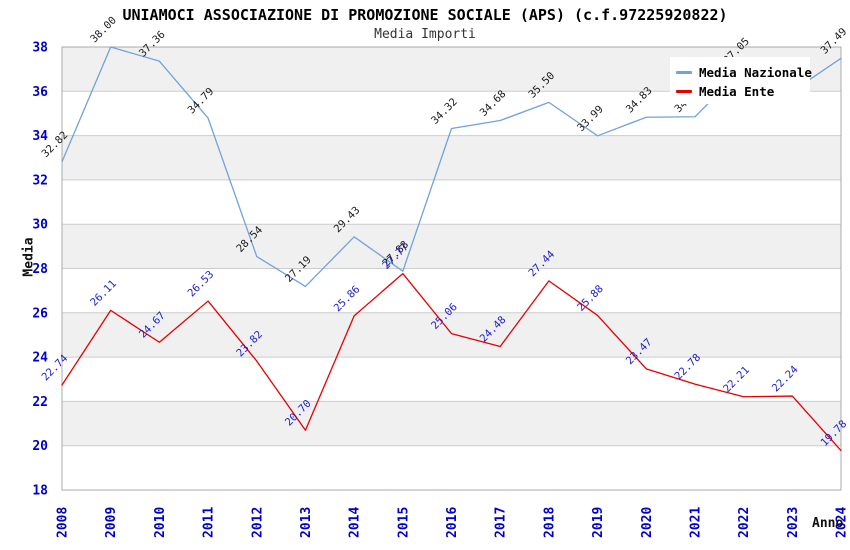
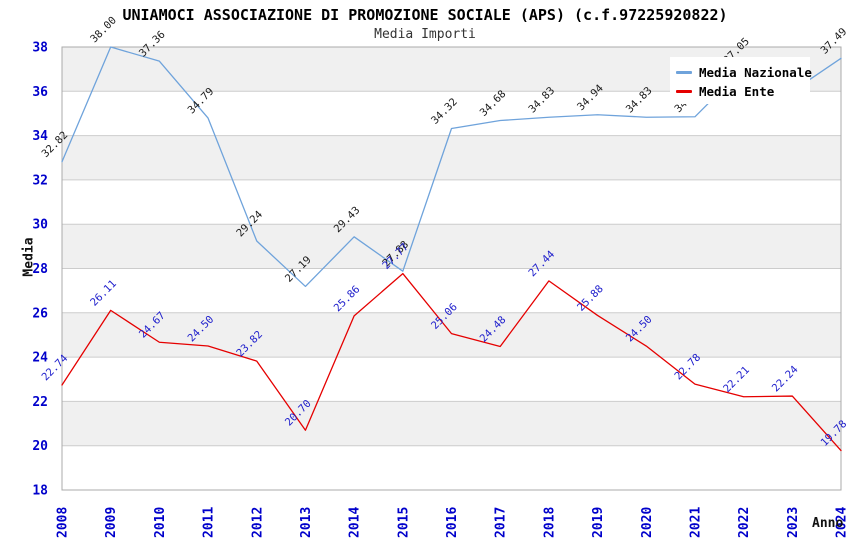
Media Ente/2011: 26.53 -> 24.50
Media Nazionale/2012: 28.54 -> 29.24
Media Nazionale/2018: 35.50 -> 34.83
Media Nazionale/2019: 33.99 -> 34.94
Media Ente/2020: 23.47 -> 24.50
